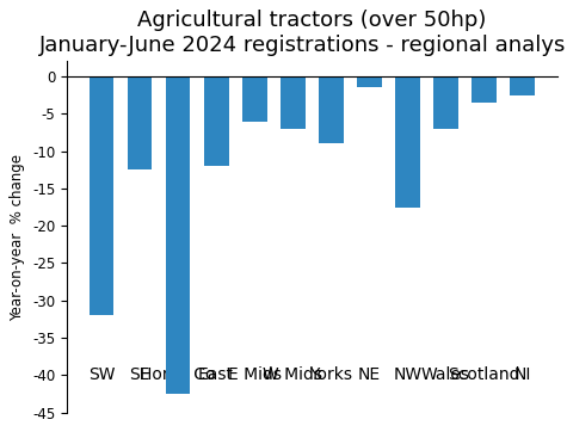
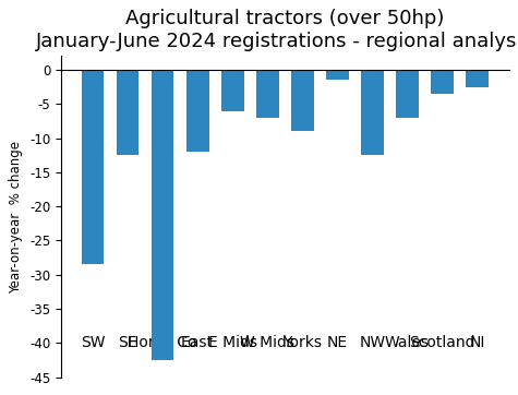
SW: -32.0 -> -28.5
NW: -17.6 -> -12.5
